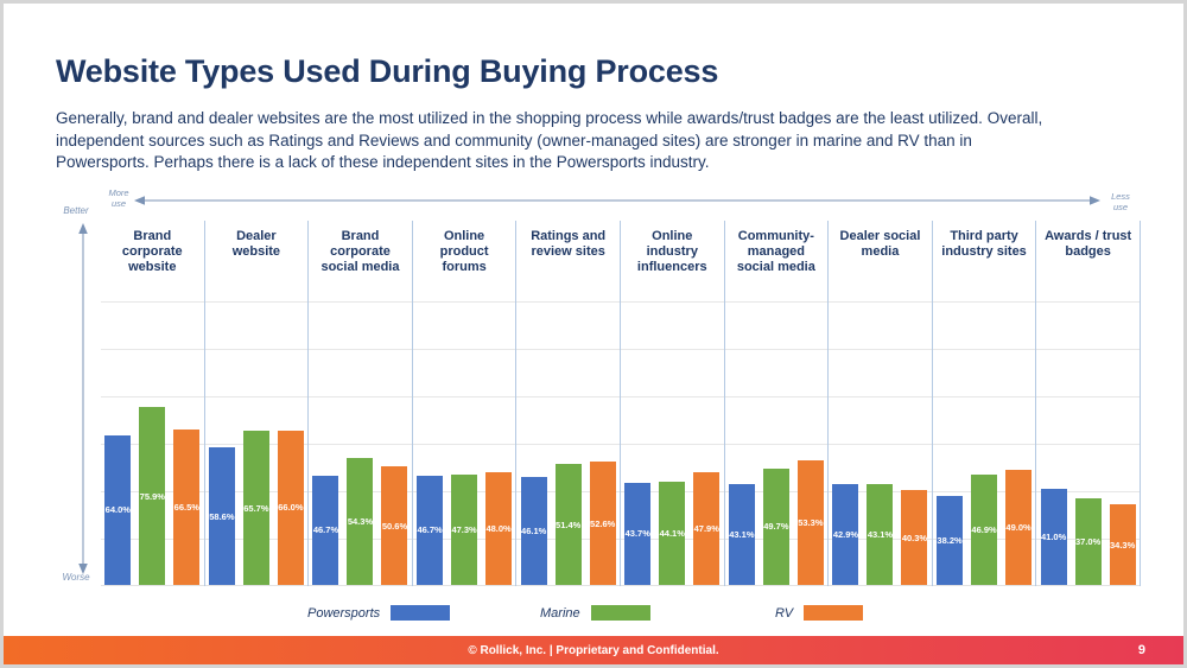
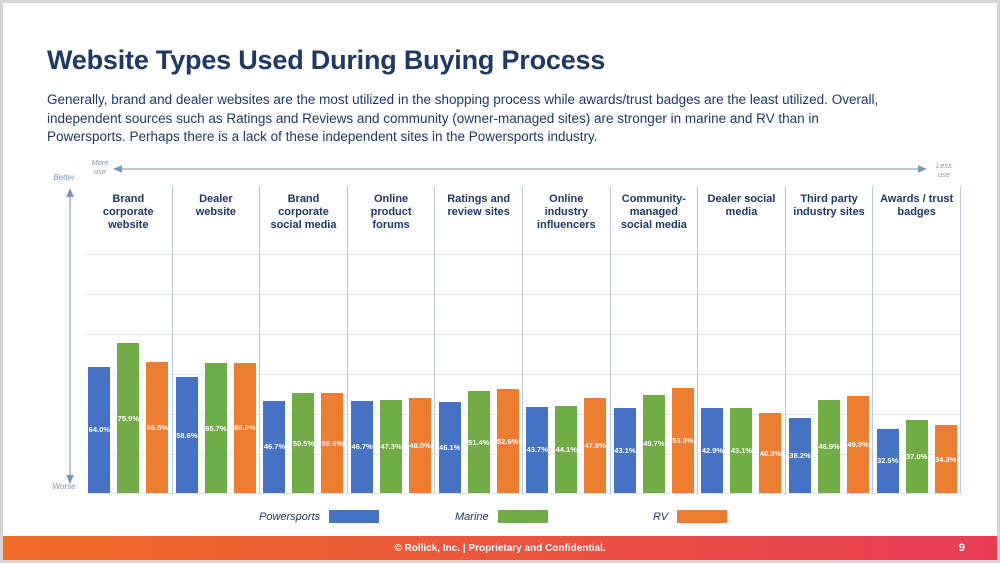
Marine/Brand corporate social media: 54.3% -> 50.5%
Powersports/Awards / trust badges: 41.0% -> 32.5%
